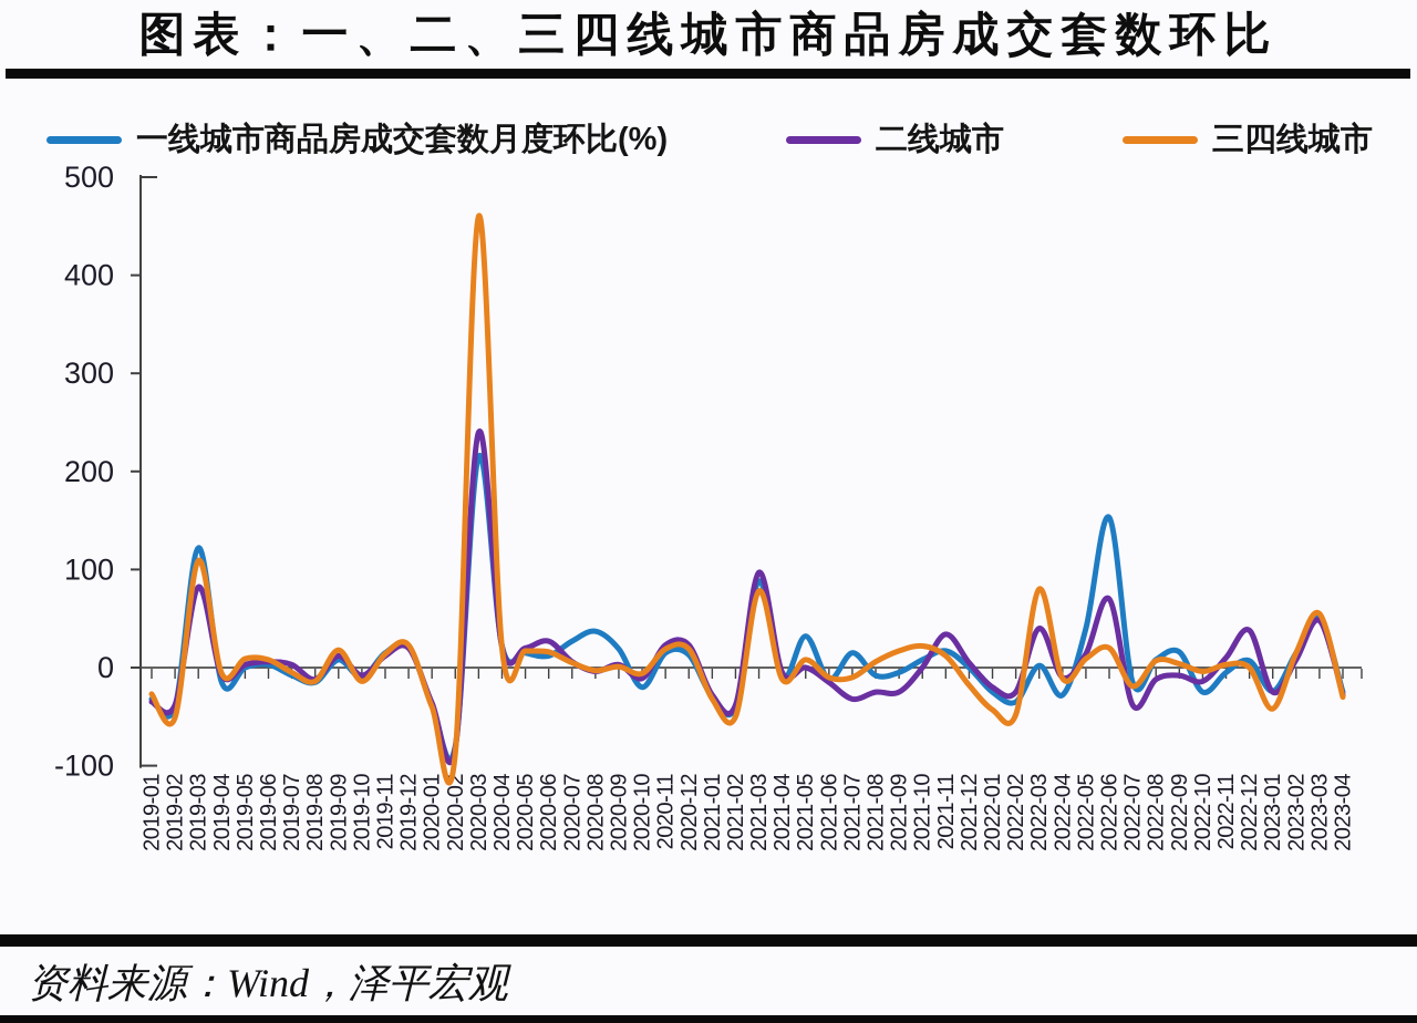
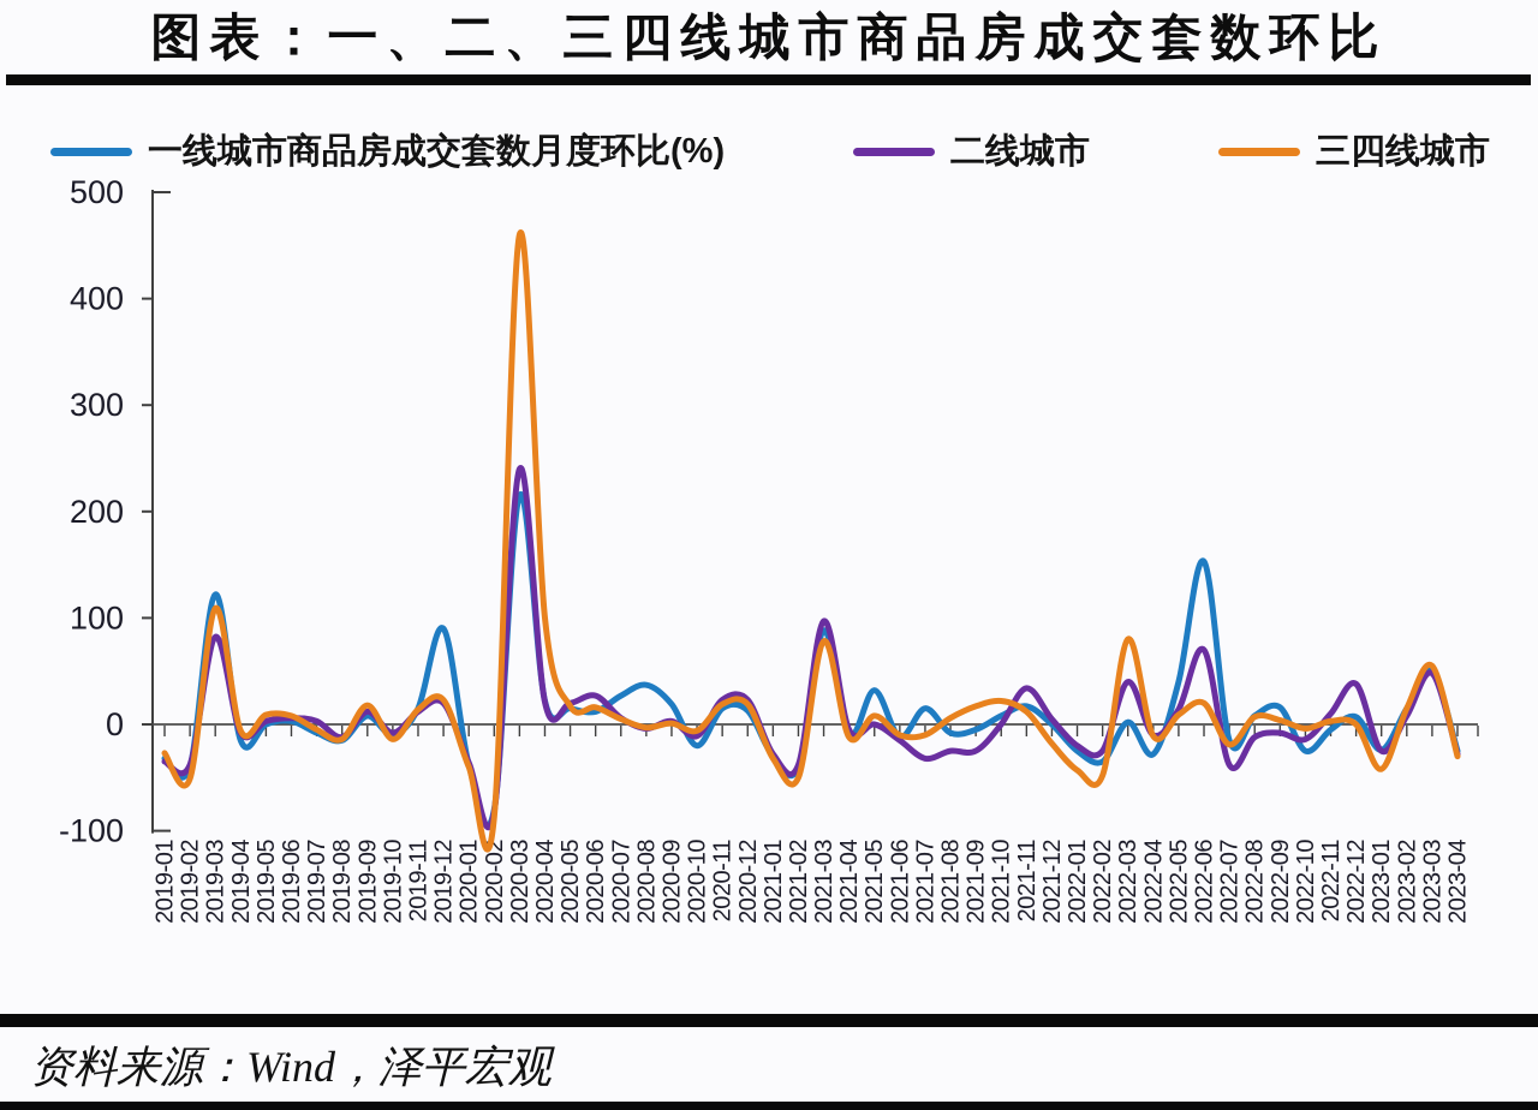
一线城市商品房成交套数月度环比(%)/2019-12: 20 -> 90
三四线城市/2020-04: 20 -> 100
